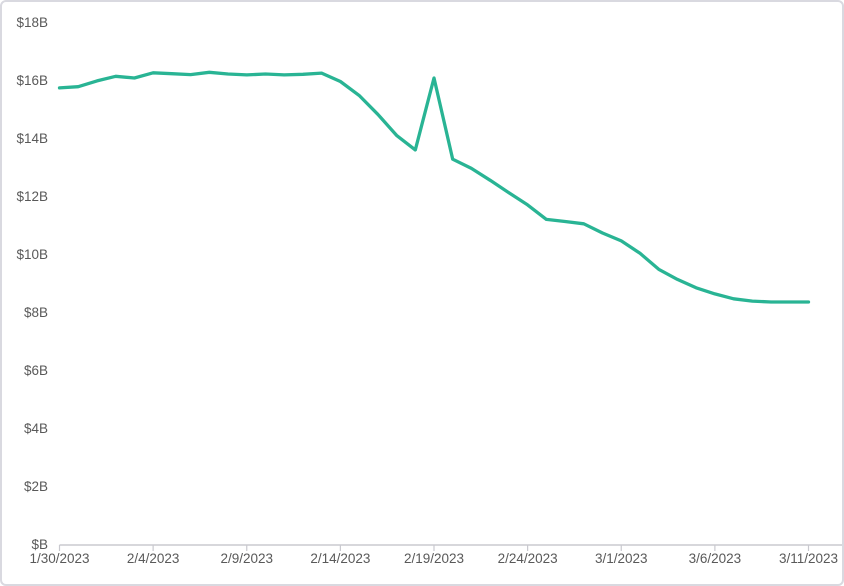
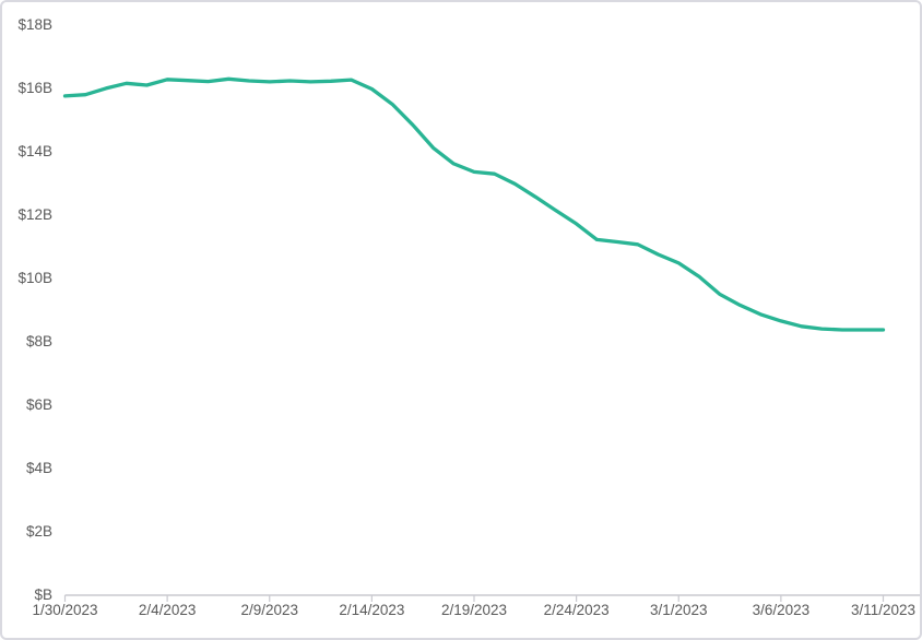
2/19/2023: $16.1B -> $13.4B
